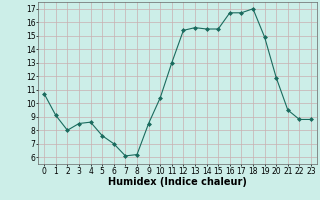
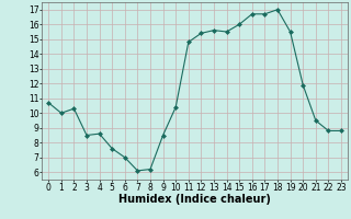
1: 9.1 -> 10.0
2: 8.0 -> 10.3
11: 13.0 -> 14.8
15: 15.5 -> 16.0
19: 14.9 -> 15.5
